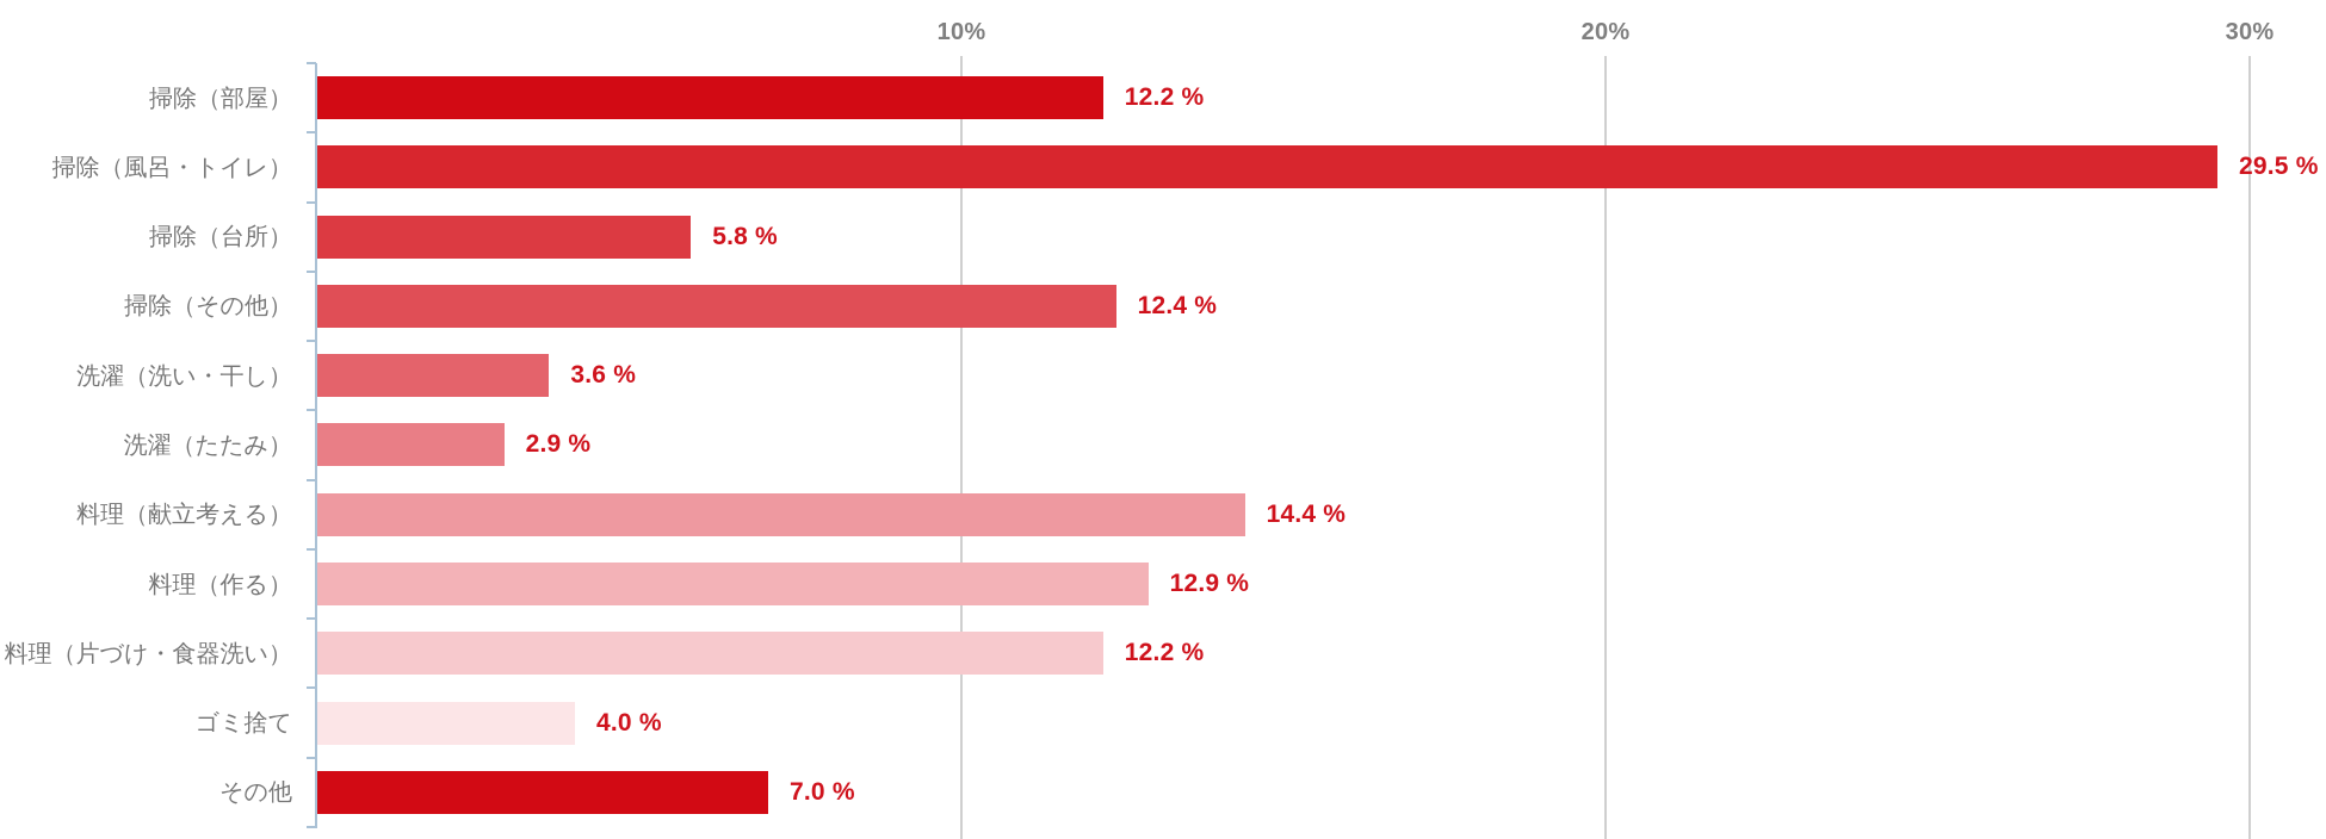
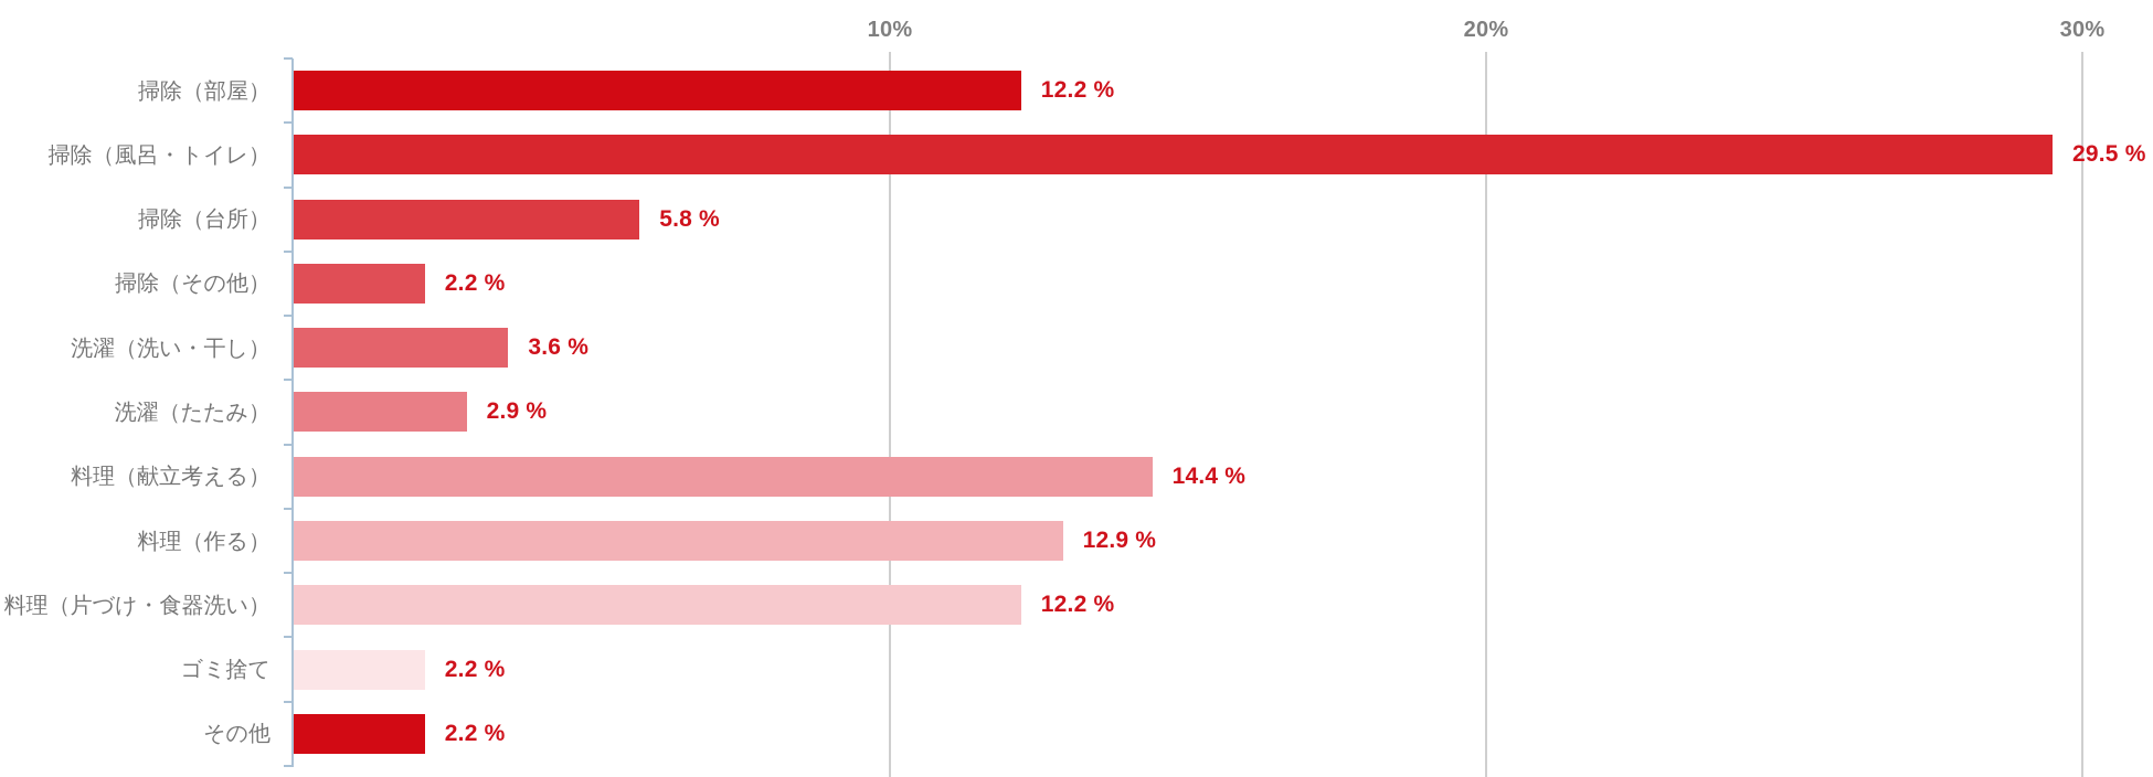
掃除（その他）: 12.4 -> 2.2
ゴミ捨て: 4.0 -> 2.2
その他: 7.0 -> 2.2
